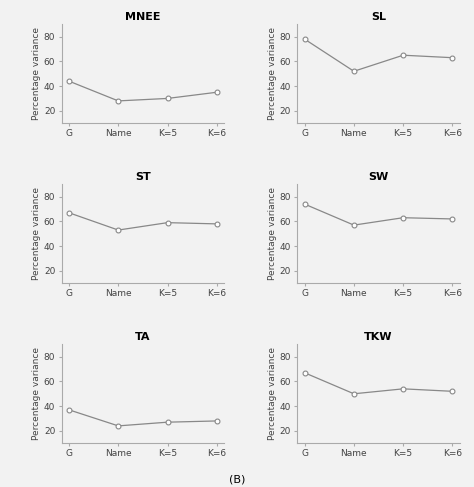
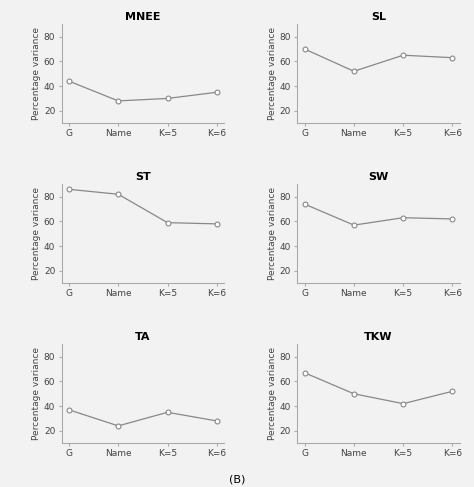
SL/G: 78 -> 70
ST/G: 67 -> 86
ST/Name: 53 -> 82
TA/K=5: 27 -> 35
TKW/K=5: 54 -> 42
